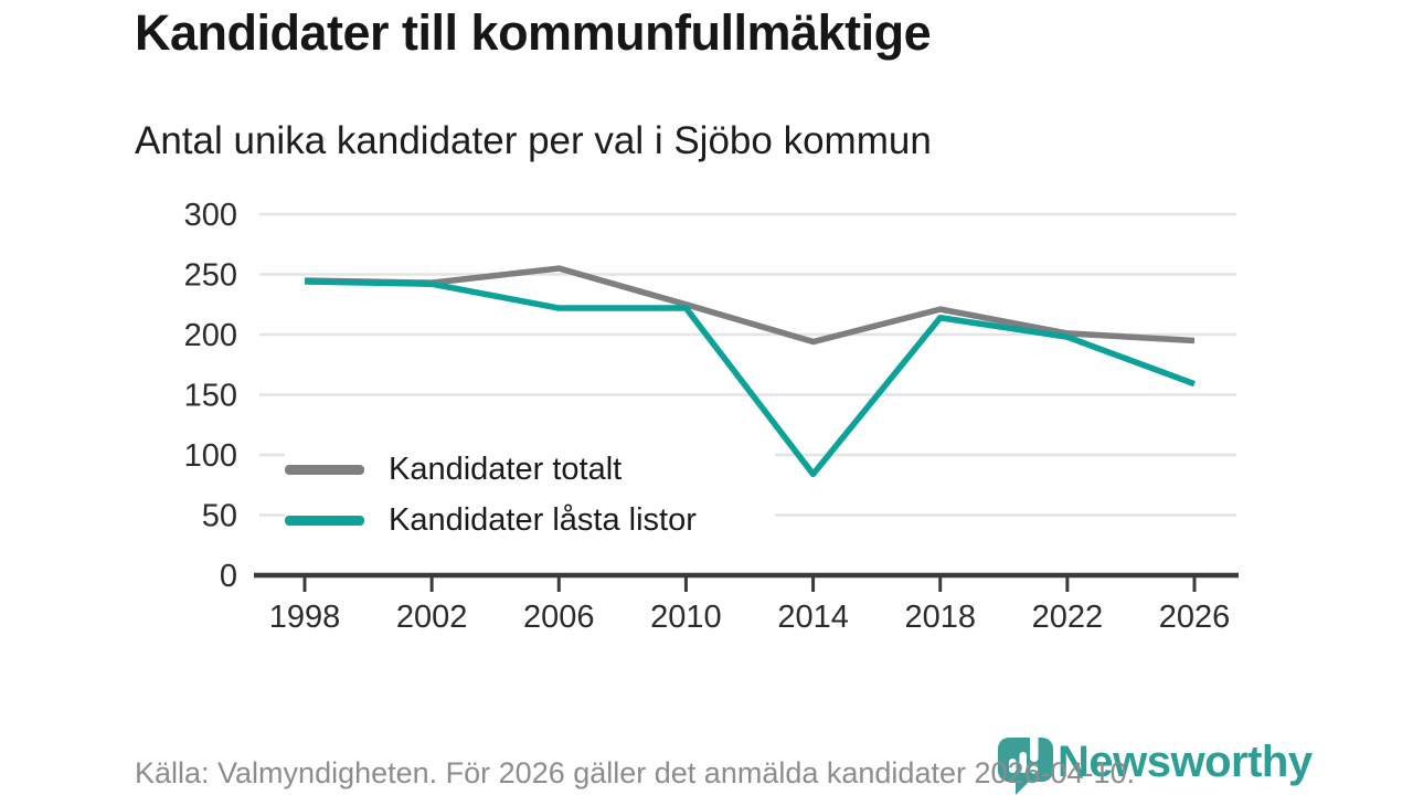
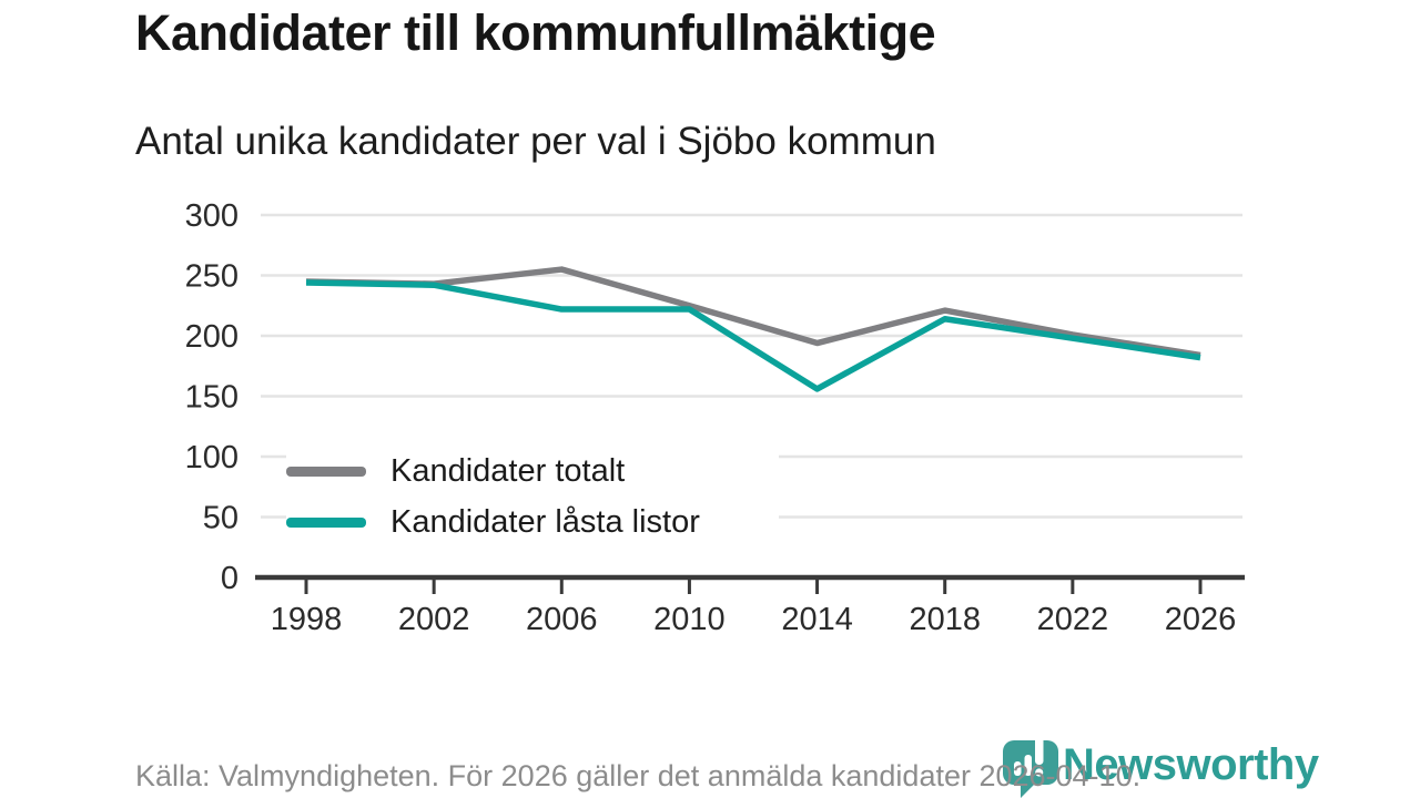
Kandidater låsta listor/2014: 84 -> 156
Kandidater totalt/2026: 195 -> 184
Kandidater låsta listor/2026: 159 -> 182
